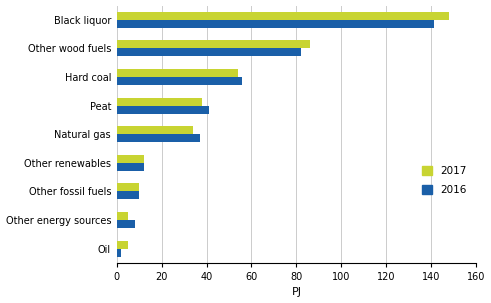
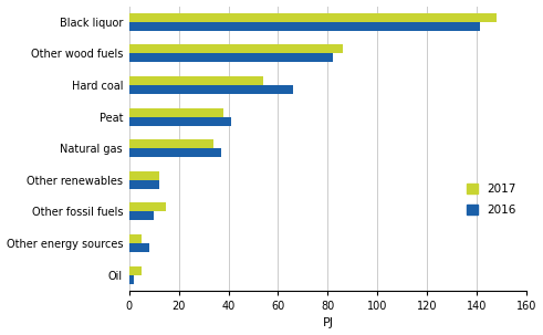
2016/Hard coal: 56 -> 66
2017/Other fossil fuels: 10 -> 15
